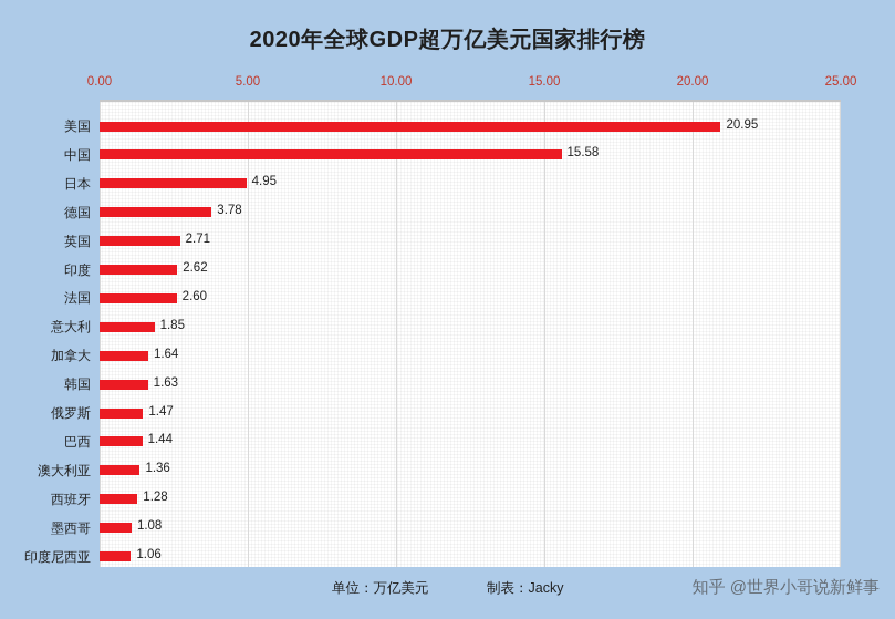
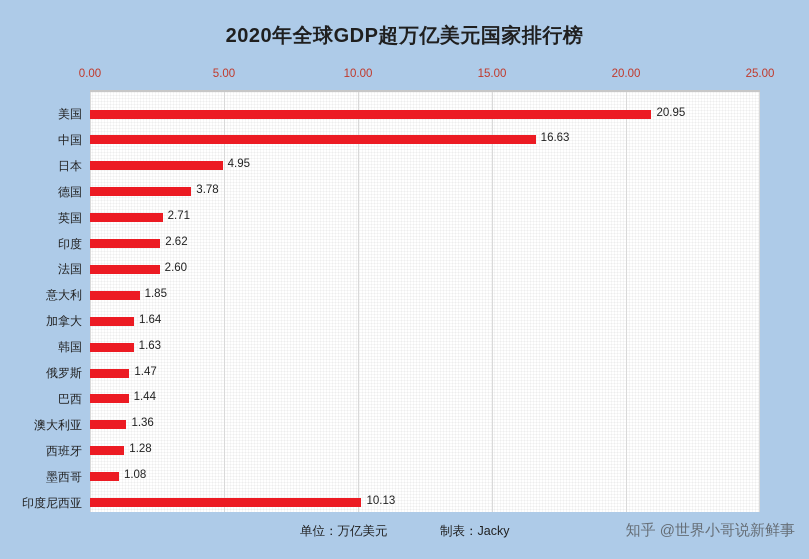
中国: 15.58 -> 16.63
印度尼西亚: 1.06 -> 10.13
